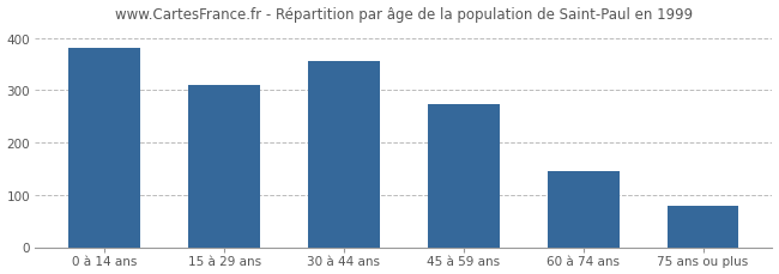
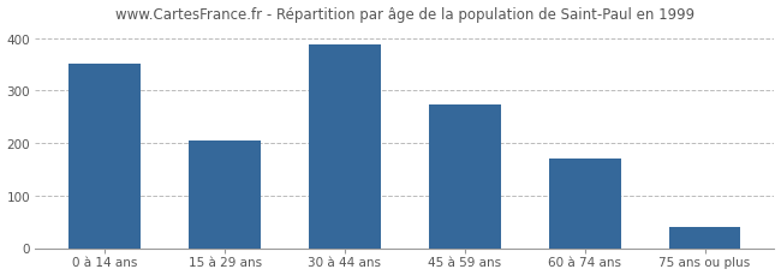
0 à 14 ans: 380 -> 352
15 à 29 ans: 310 -> 205
30 à 44 ans: 355 -> 388
60 à 74 ans: 145 -> 170
75 ans ou plus: 80 -> 40
